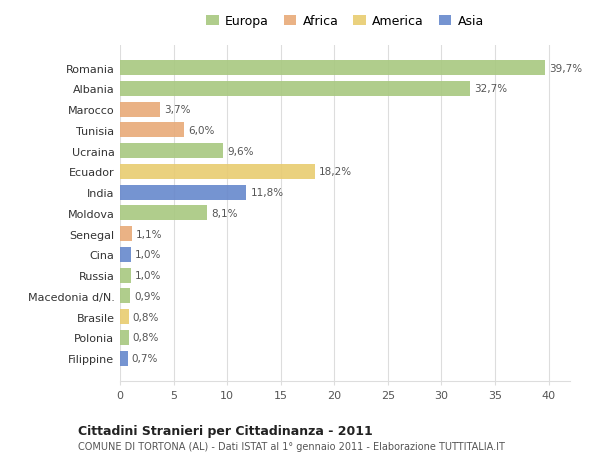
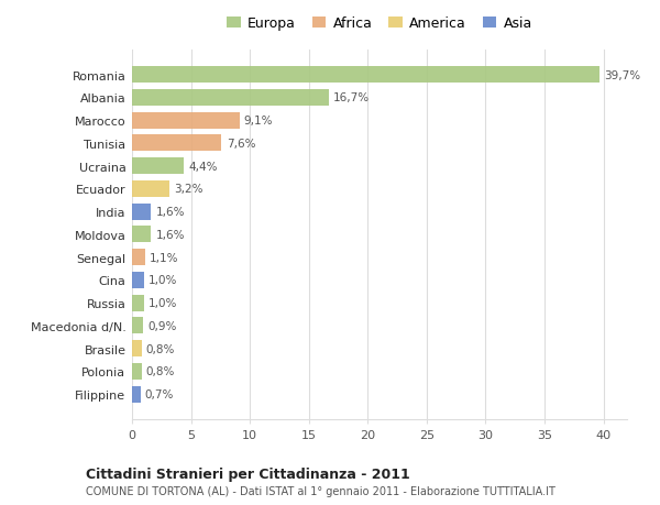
Albania: 32,7% -> 16,7%
Marocco: 3,7% -> 9,1%
Tunisia: 6,0% -> 7,6%
Ucraina: 9,6% -> 4,4%
Ecuador: 18,2% -> 3,2%
India: 11,8% -> 1,6%
Moldova: 8,1% -> 1,6%
